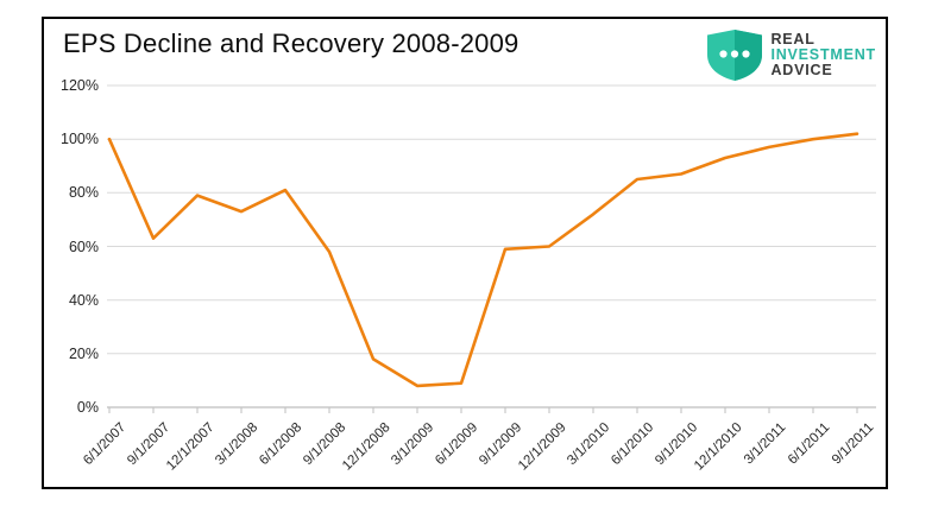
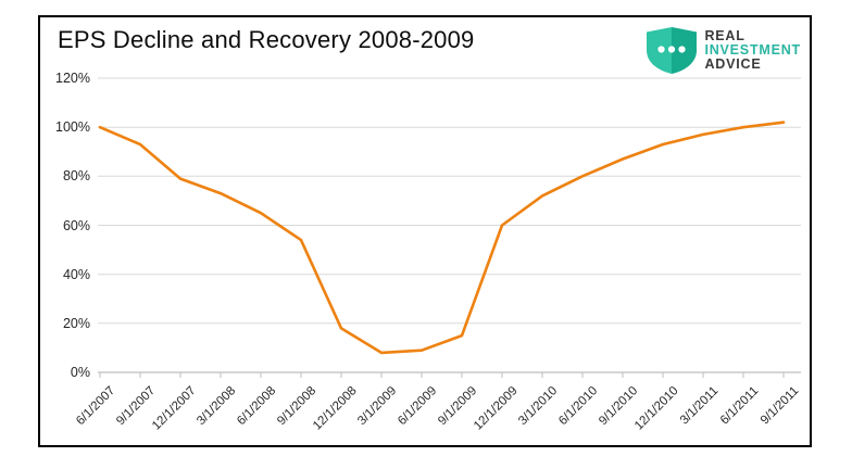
9/1/2007: 63% -> 93%
6/1/2008: 81% -> 65%
9/1/2008: 58% -> 54%
9/1/2009: 59% -> 15%
6/1/2010: 85% -> 80%
